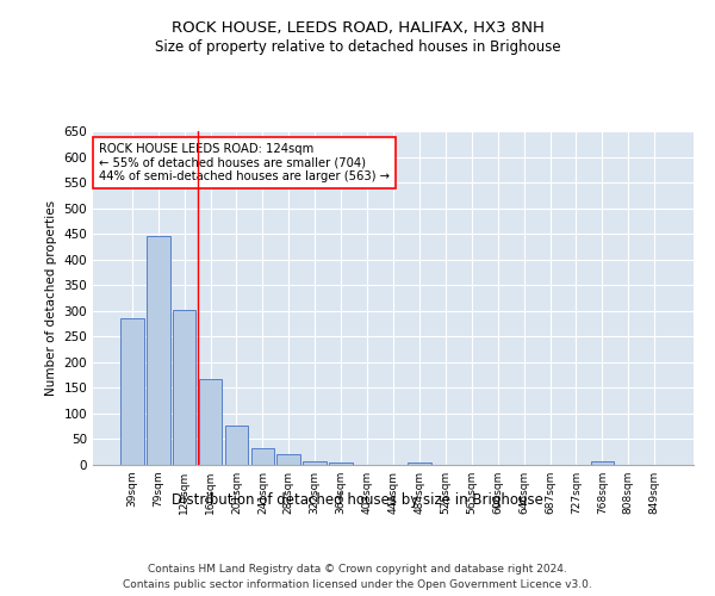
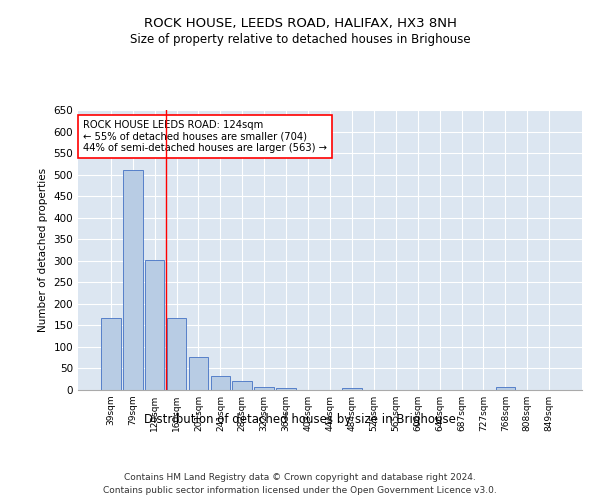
39sqm: 285 -> 168
79sqm: 445 -> 510
